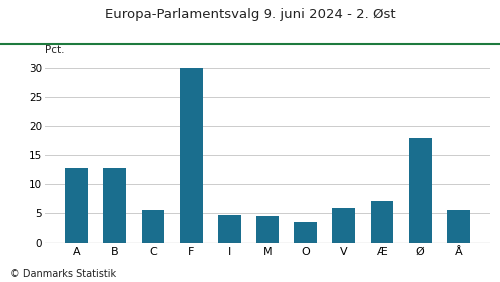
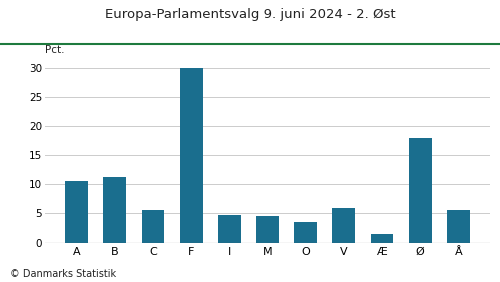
A: 12.8 -> 10.5
B: 12.8 -> 11.3
Æ: 7.2 -> 1.4
